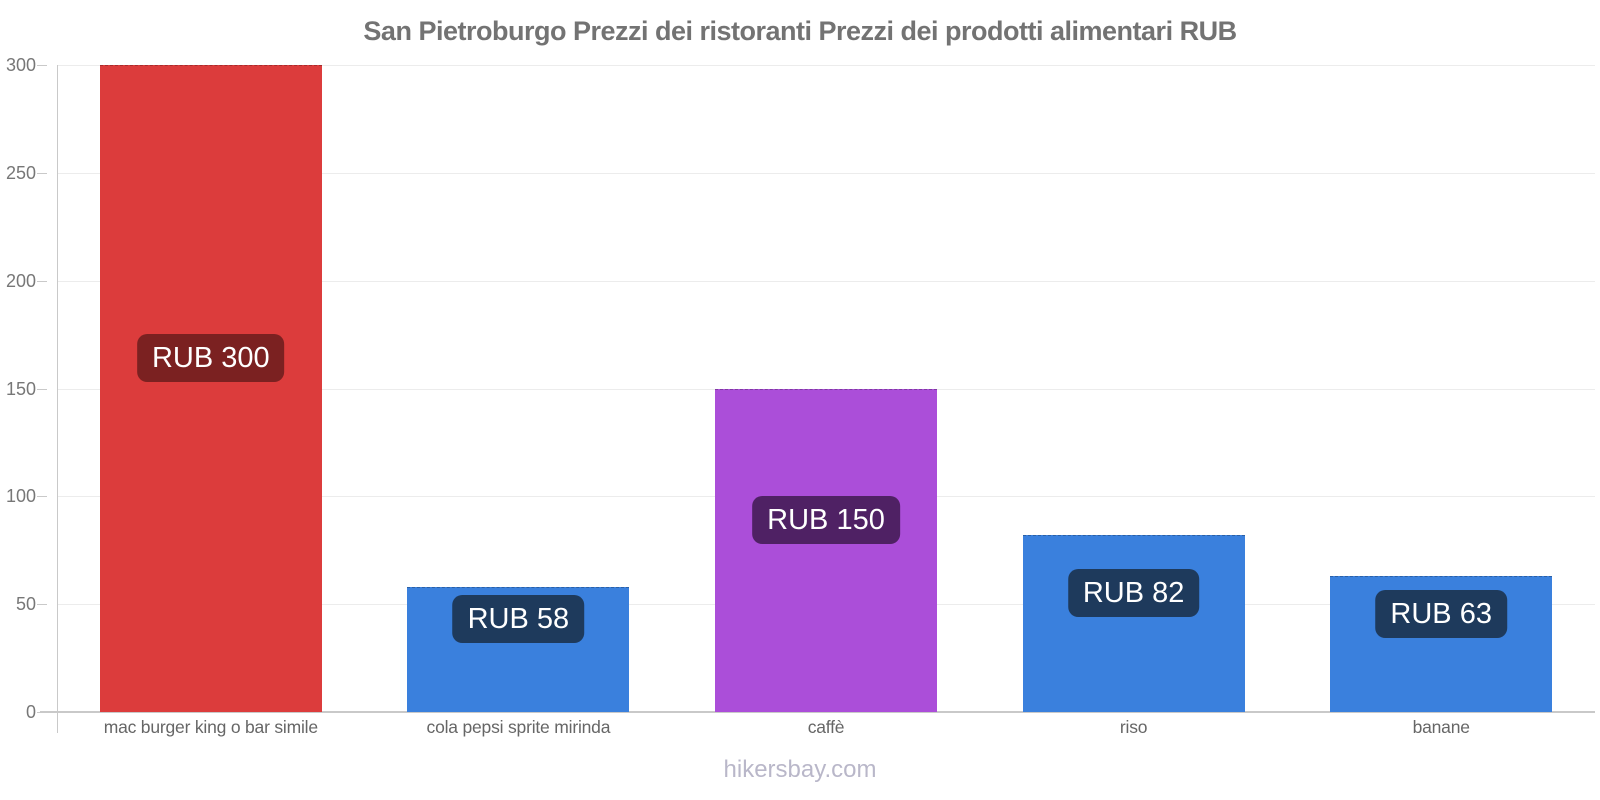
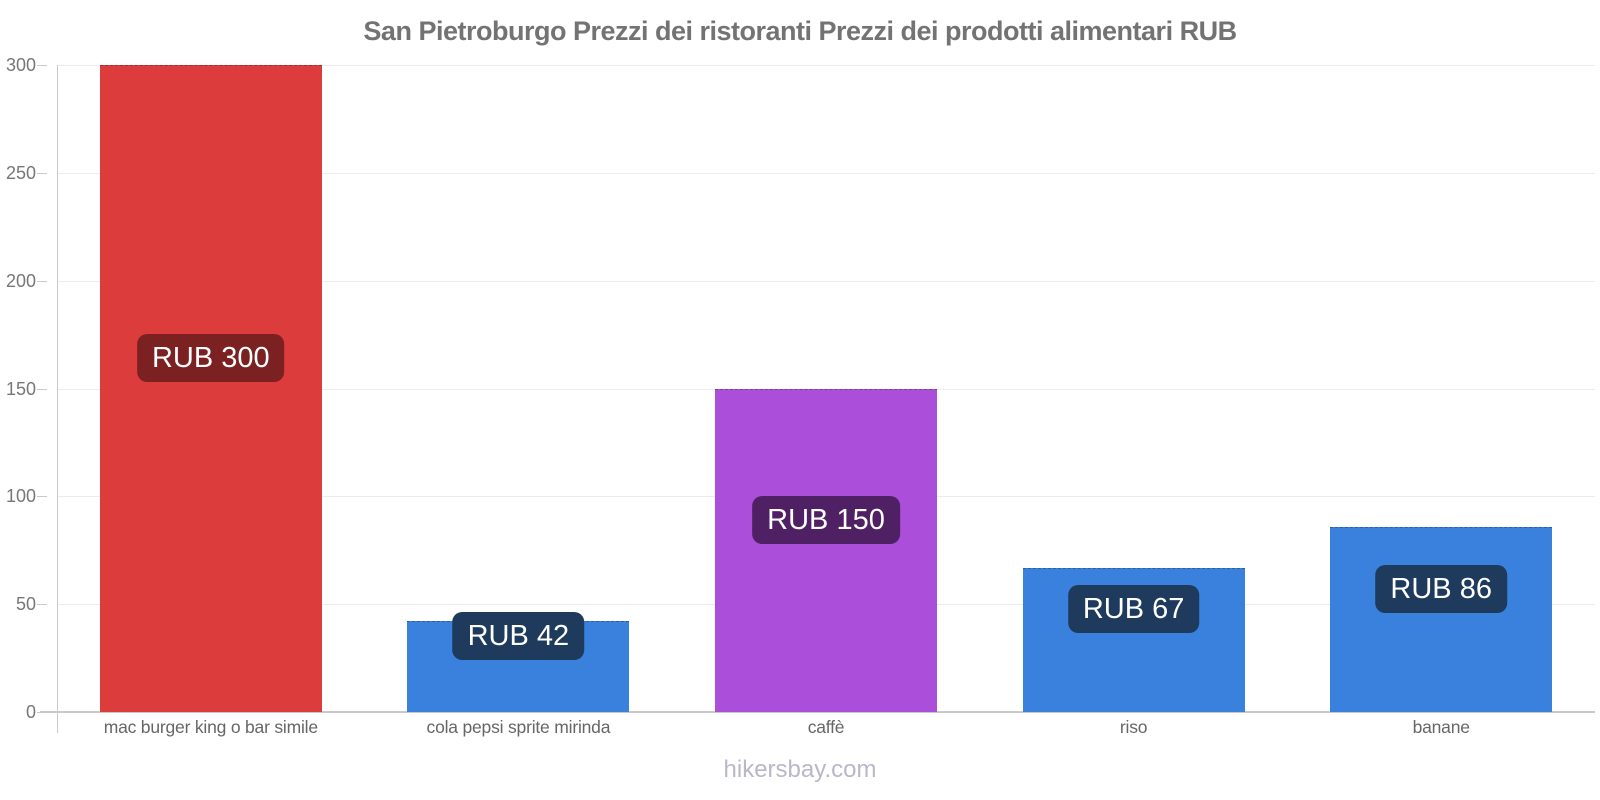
cola pepsi sprite mirinda: 58 -> 42
riso: 82 -> 67
banane: 63 -> 86
